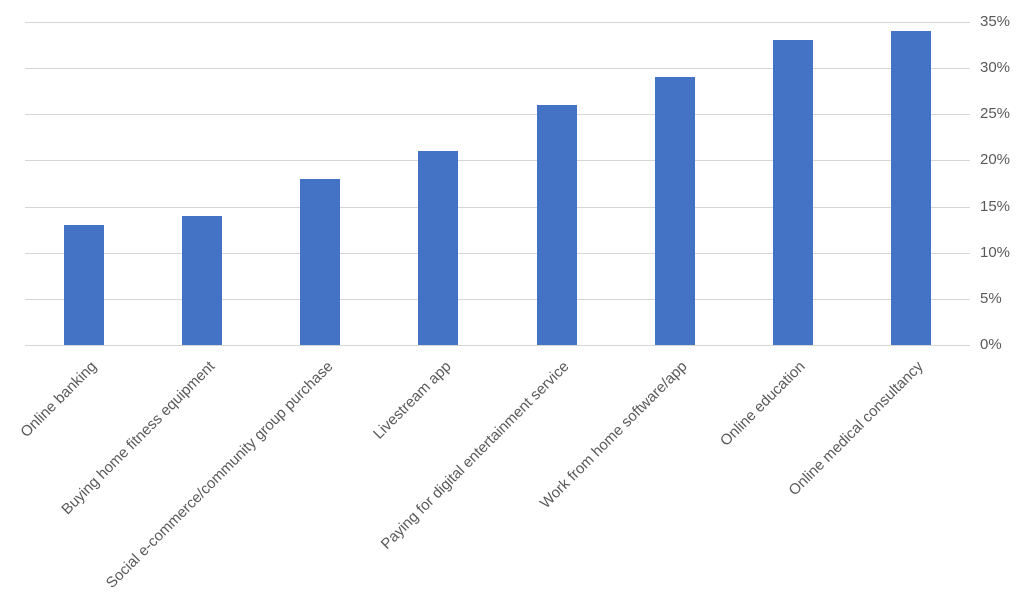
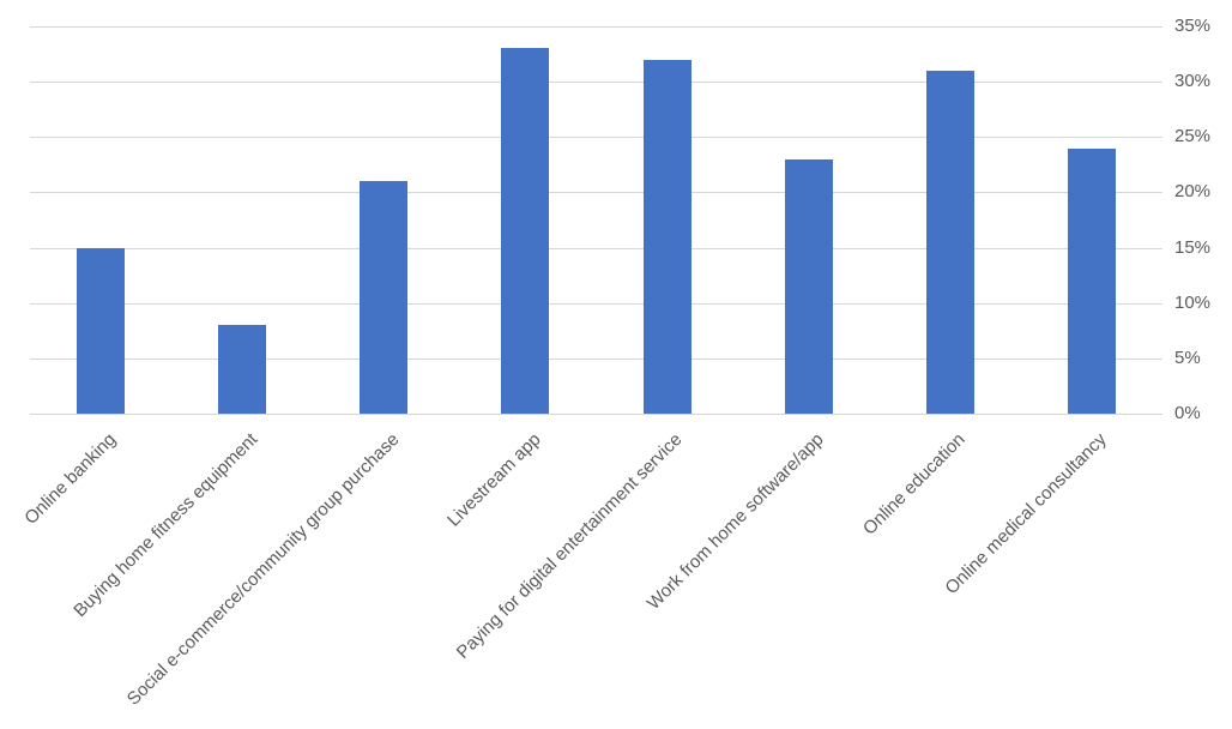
Online banking: 13% -> 15%
Buying home fitness equipment: 14% -> 8%
Social e-commerce/community group purchase: 18% -> 21%
Livestream app: 21% -> 33%
Paying for digital entertainment service: 26% -> 32%
Work from home software/app: 29% -> 23%
Online education: 33% -> 31%
Online medical consultancy: 34% -> 24%
